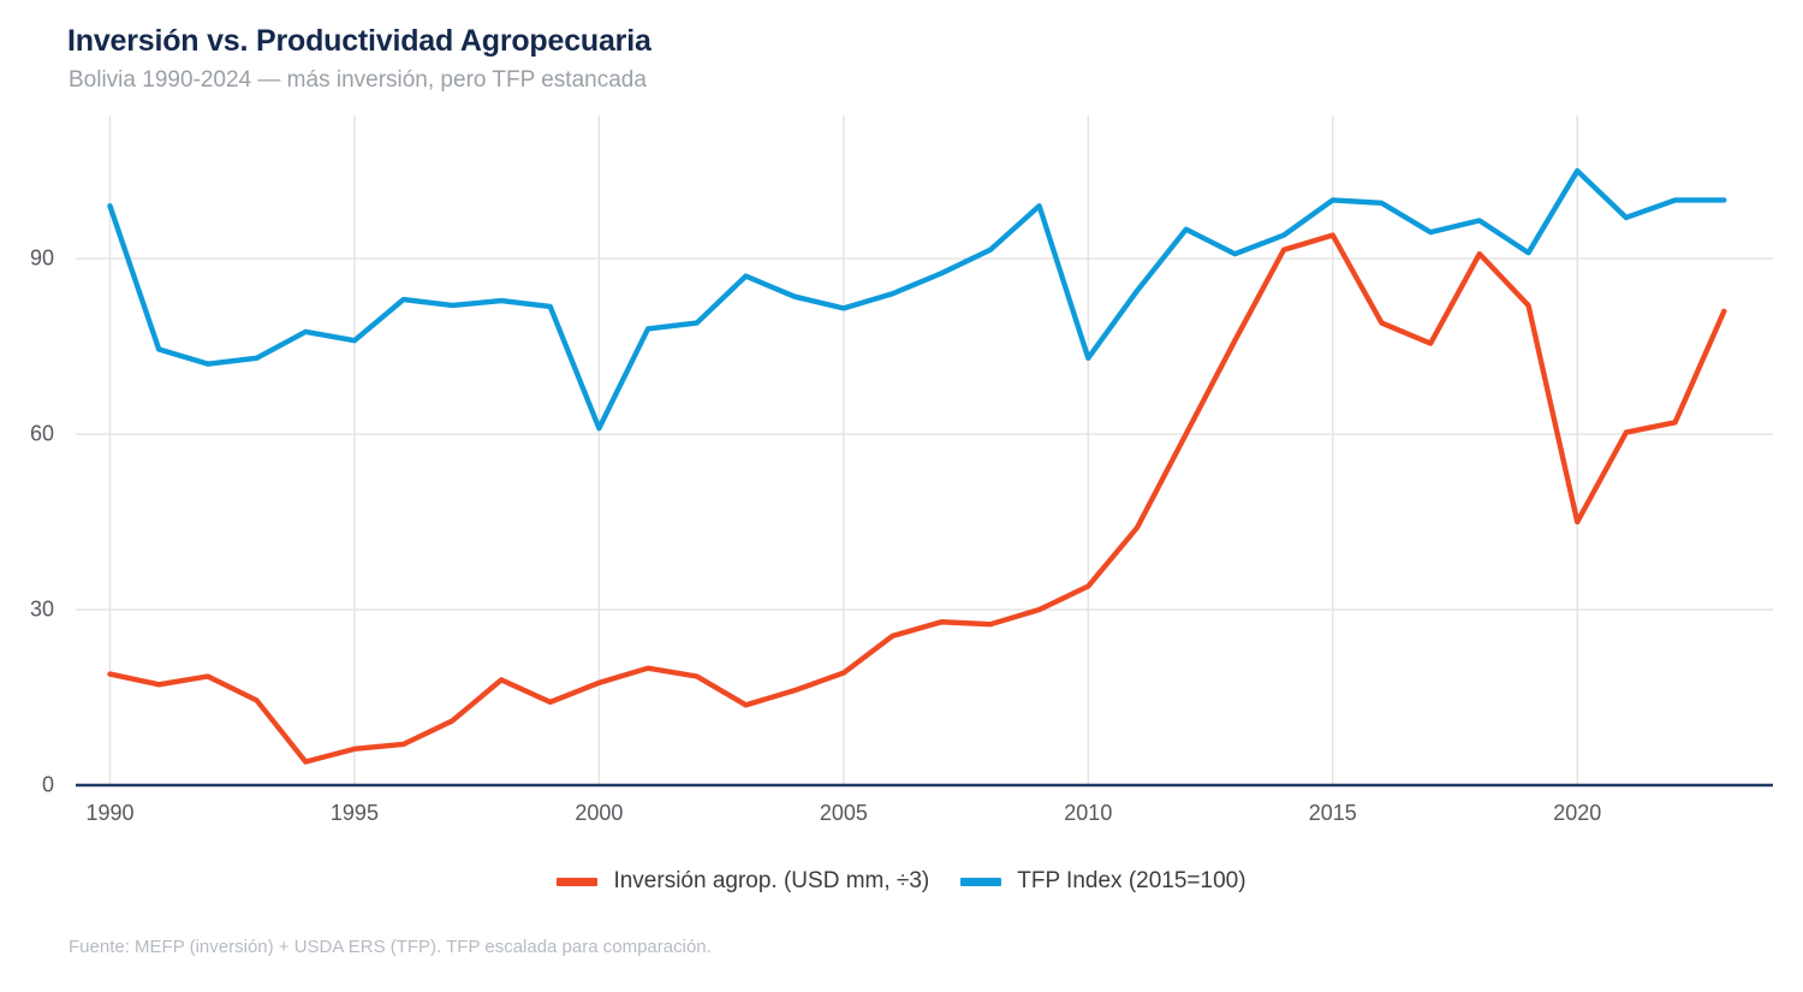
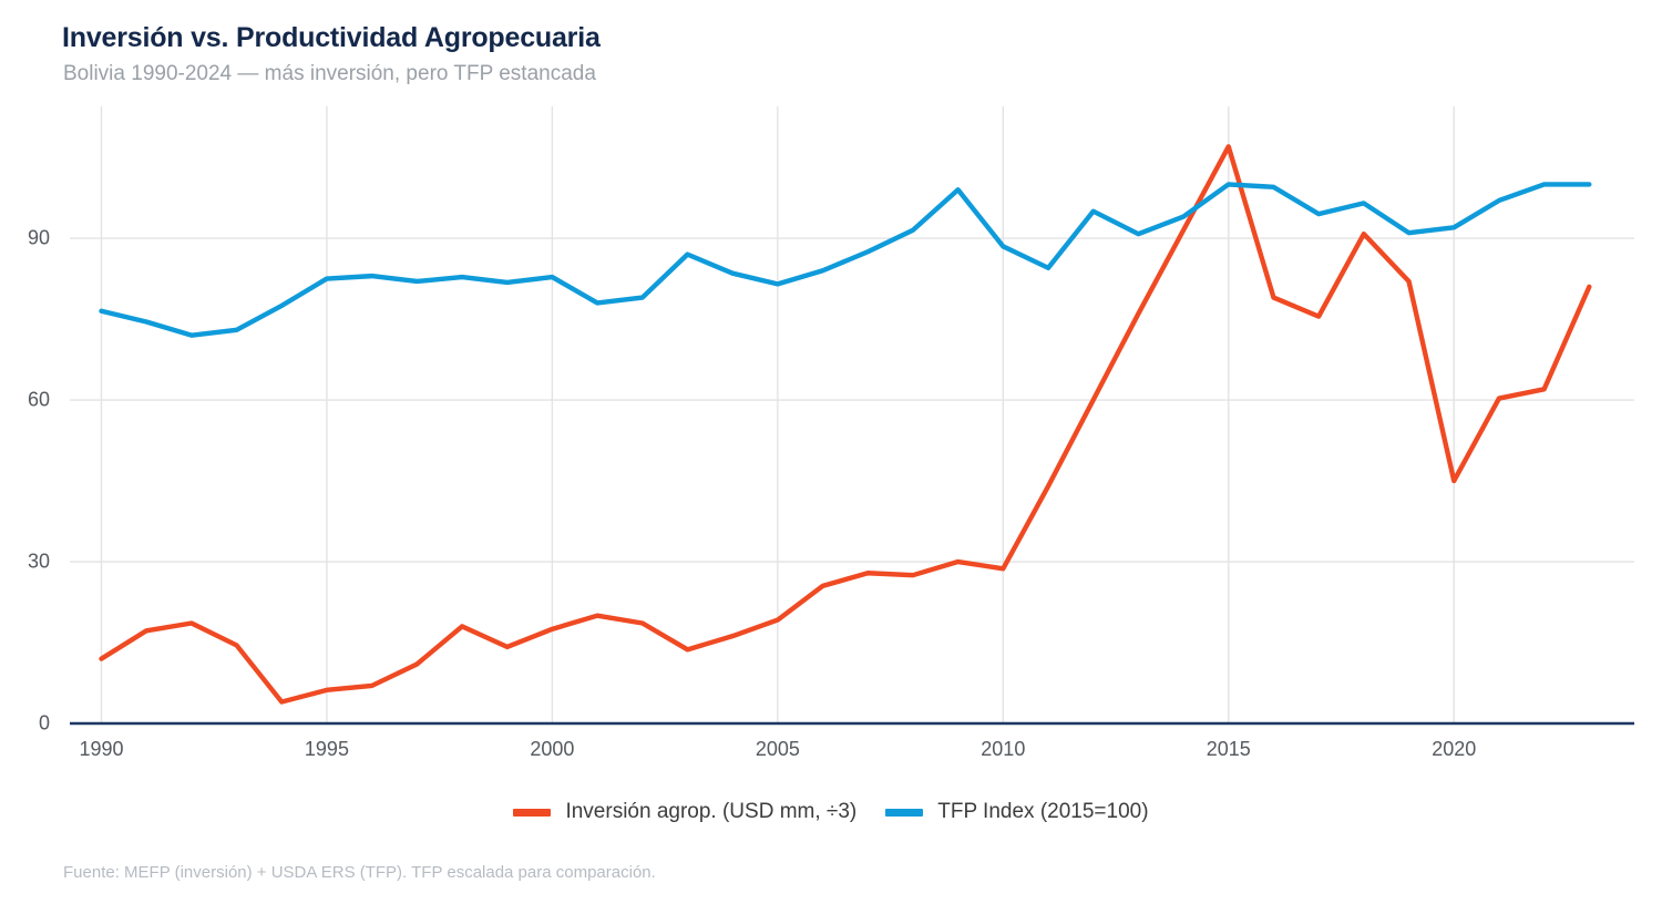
Inversión agrop. (USD mm, ÷3)/1990: 19 -> 12
TFP Index (2015=100)/1990: 99 -> 76
TFP Index (2015=100)/1995: 76 -> 82
TFP Index (2015=100)/2000: 61 -> 83
Inversión agrop. (USD mm, ÷3)/2010: 34 -> 29
TFP Index (2015=100)/2010: 73 -> 88
Inversión agrop. (USD mm, ÷3)/2015: 94 -> 107
TFP Index (2015=100)/2020: 105 -> 92
